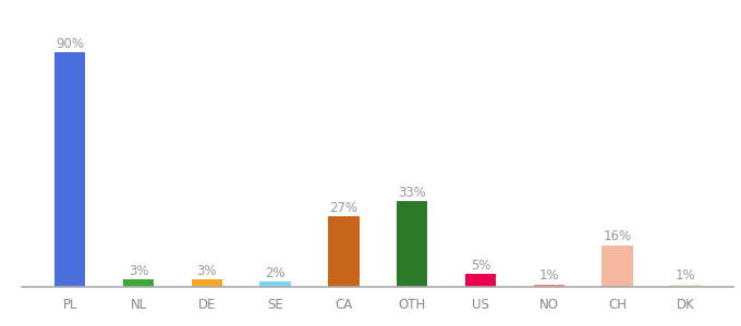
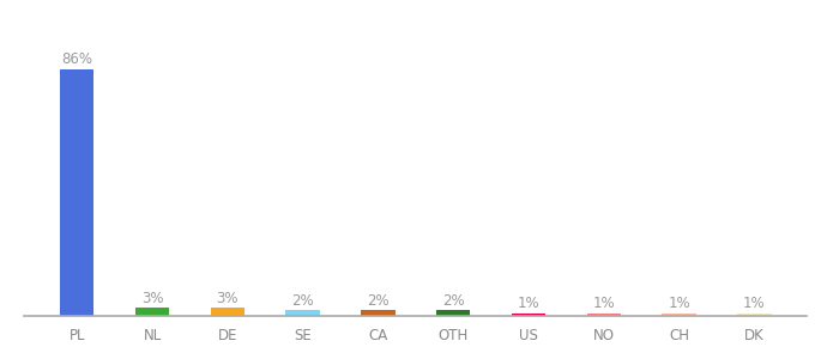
PL: 90% -> 86%
CA: 27% -> 2%
OTH: 33% -> 2%
US: 5% -> 1%
CH: 16% -> 1%
